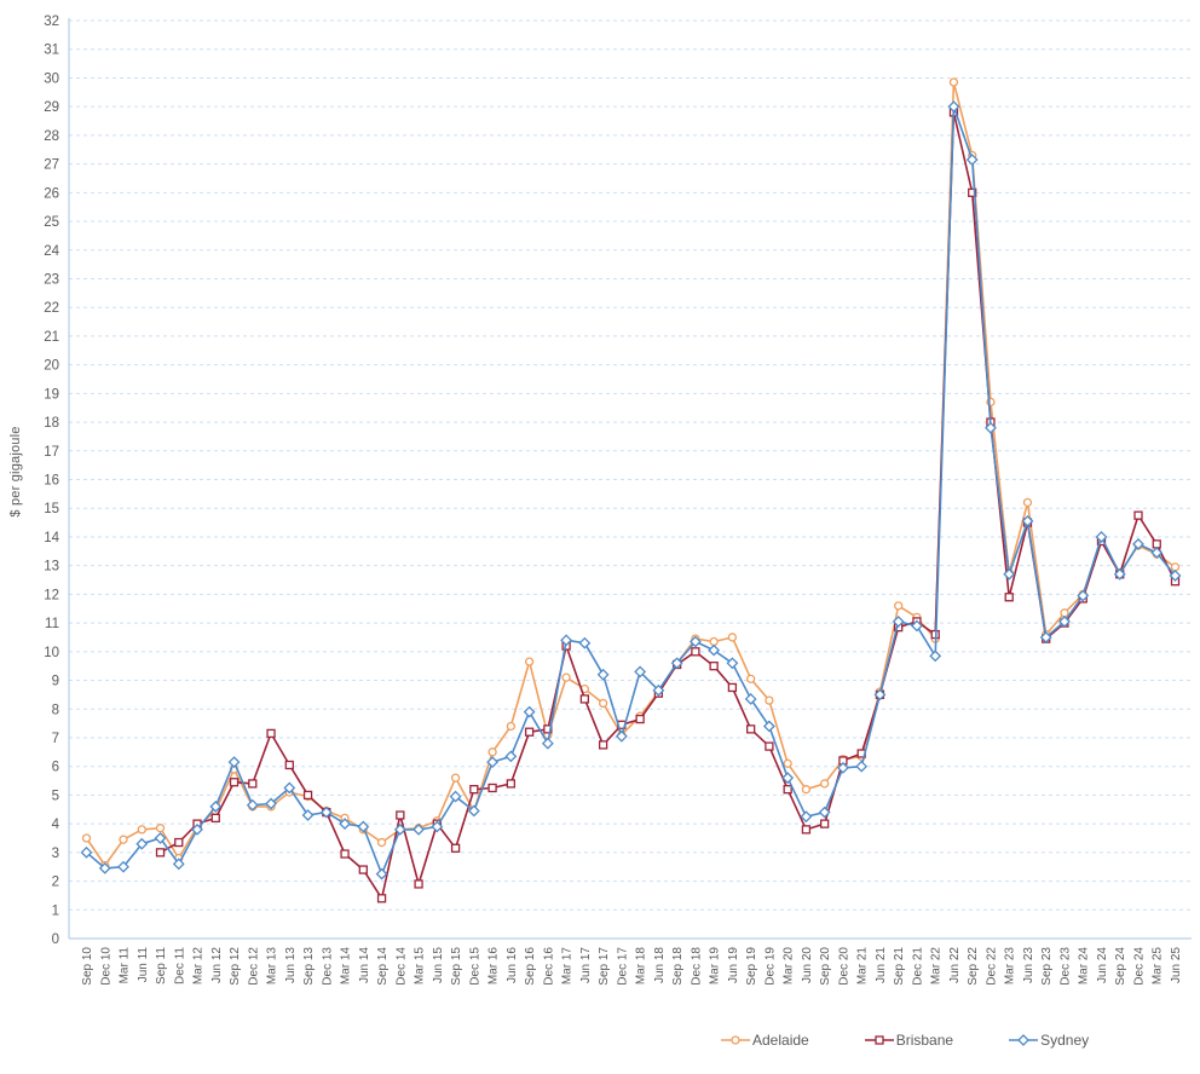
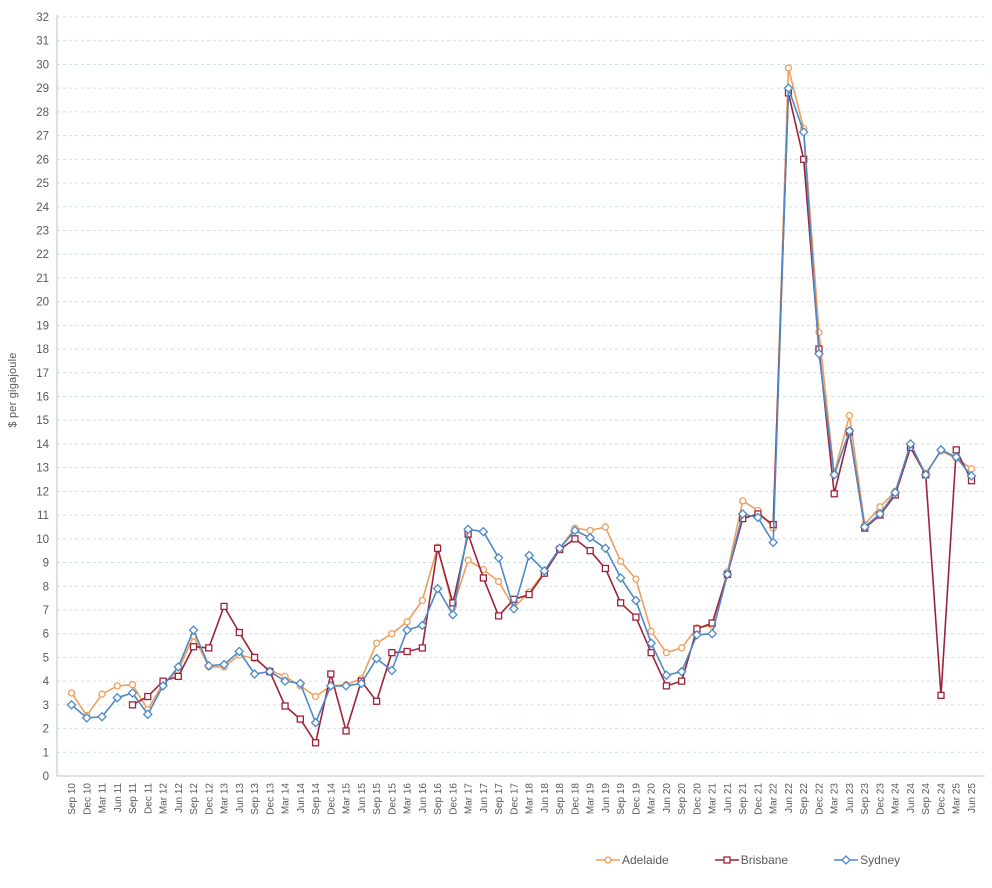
Adelaide/Dec 15: 4.5 -> 6.0
Brisbane/Sep 16: 7.2 -> 9.6
Brisbane/Dec 24: 14.8 -> 3.4
